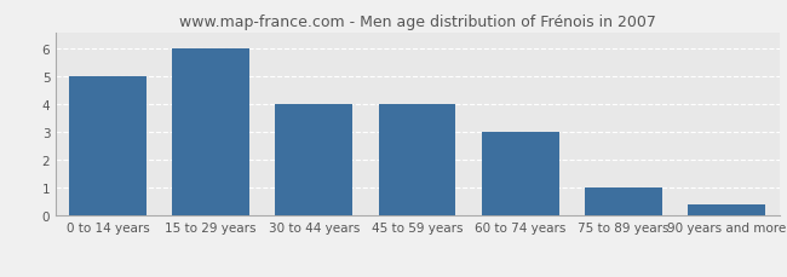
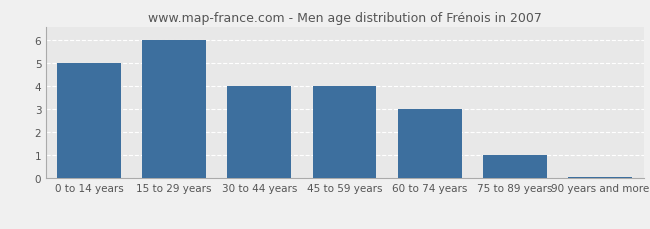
90 years and more: 0.40 -> 0.07
